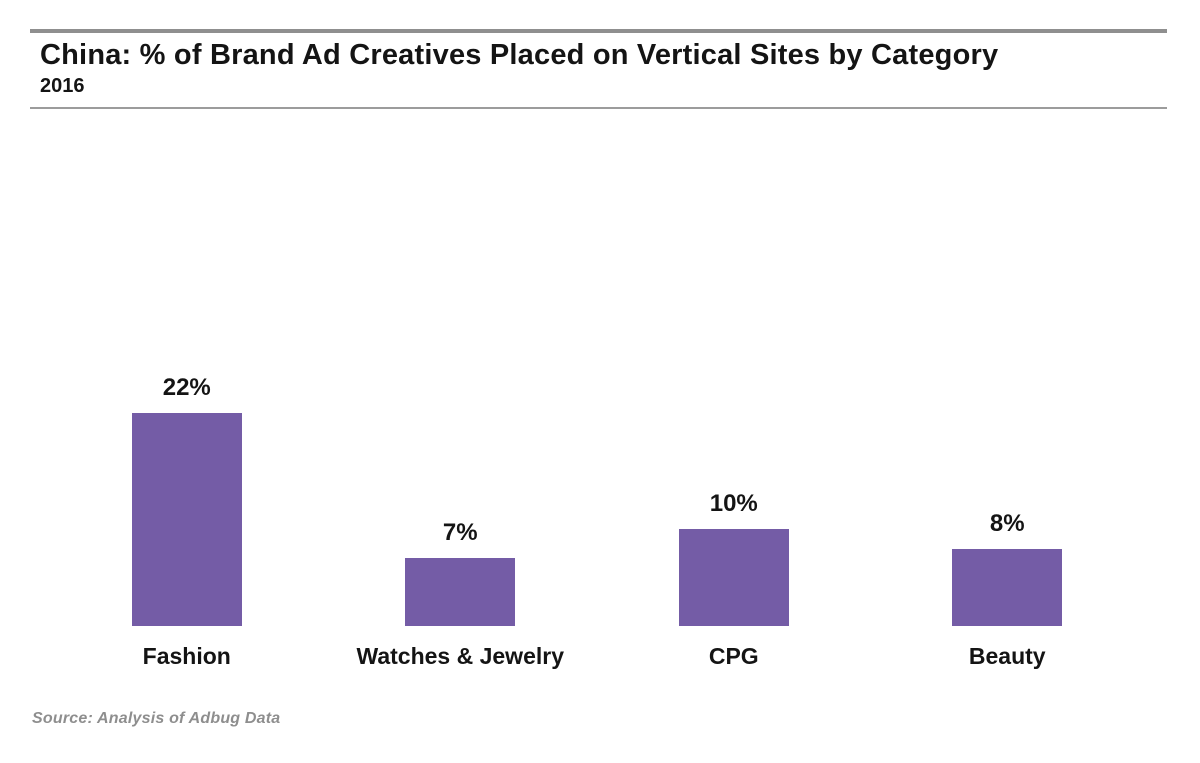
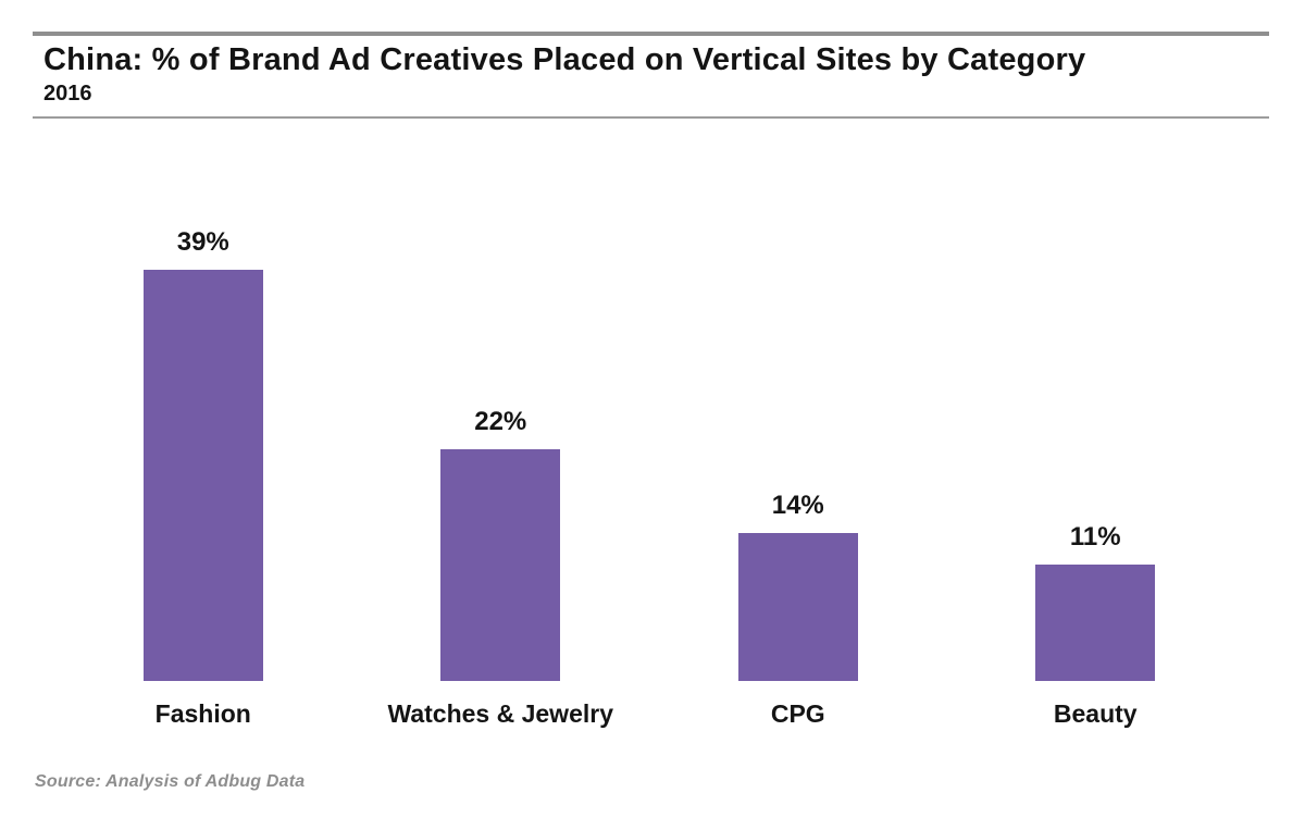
Fashion: 22% -> 39%
Watches & Jewelry: 7% -> 22%
CPG: 10% -> 14%
Beauty: 8% -> 11%
